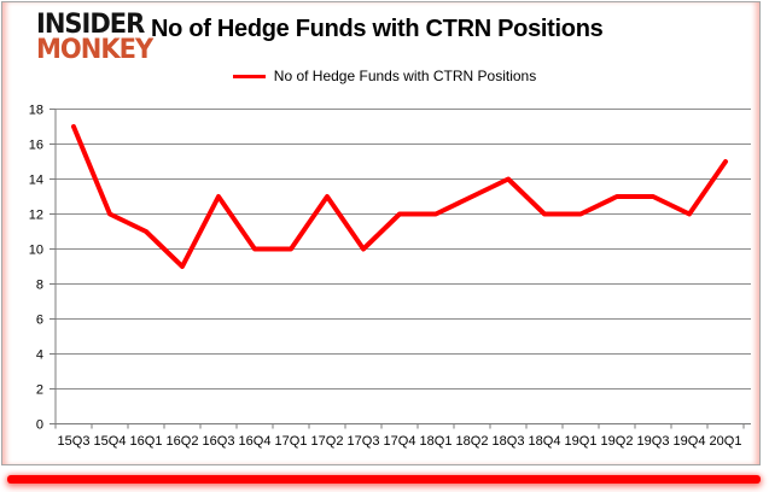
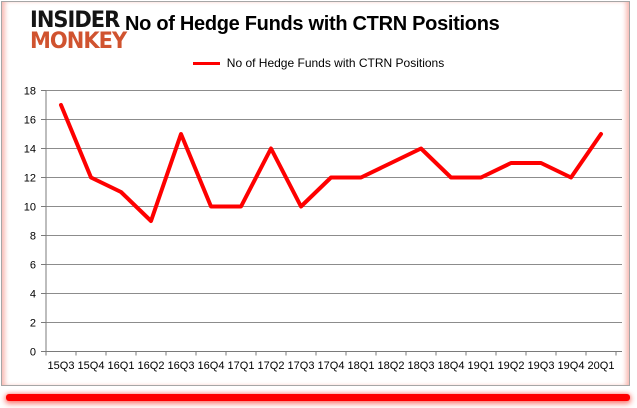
16Q3: 13 -> 15
17Q2: 13 -> 14
